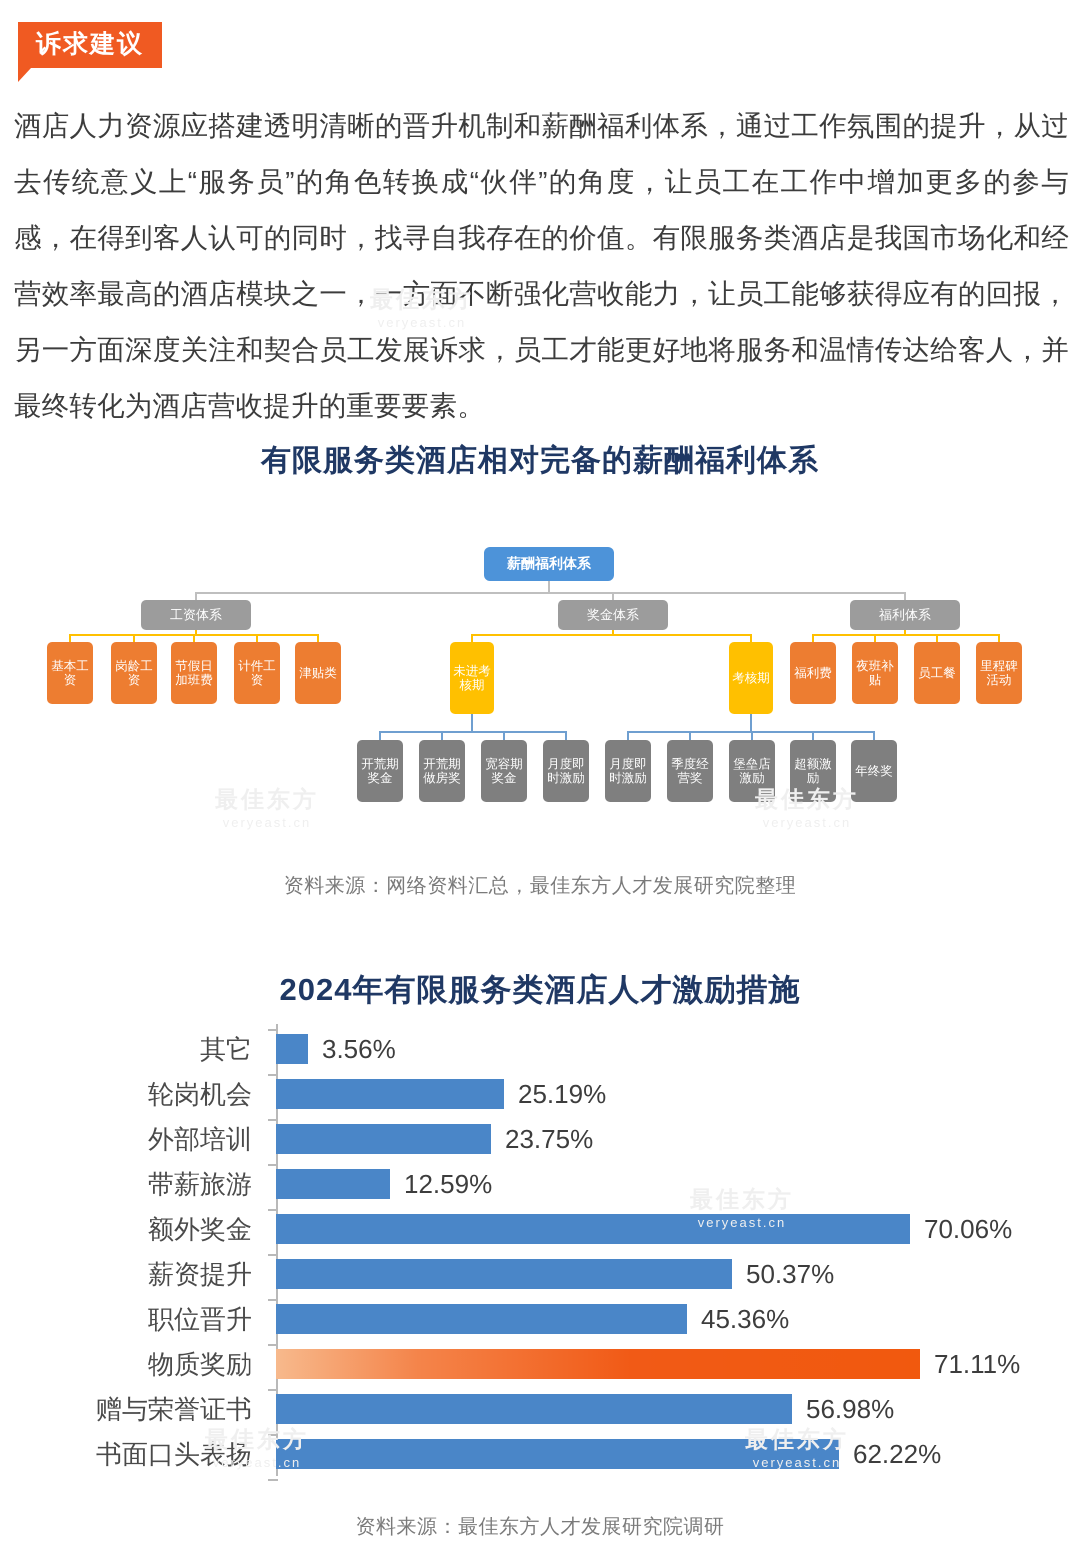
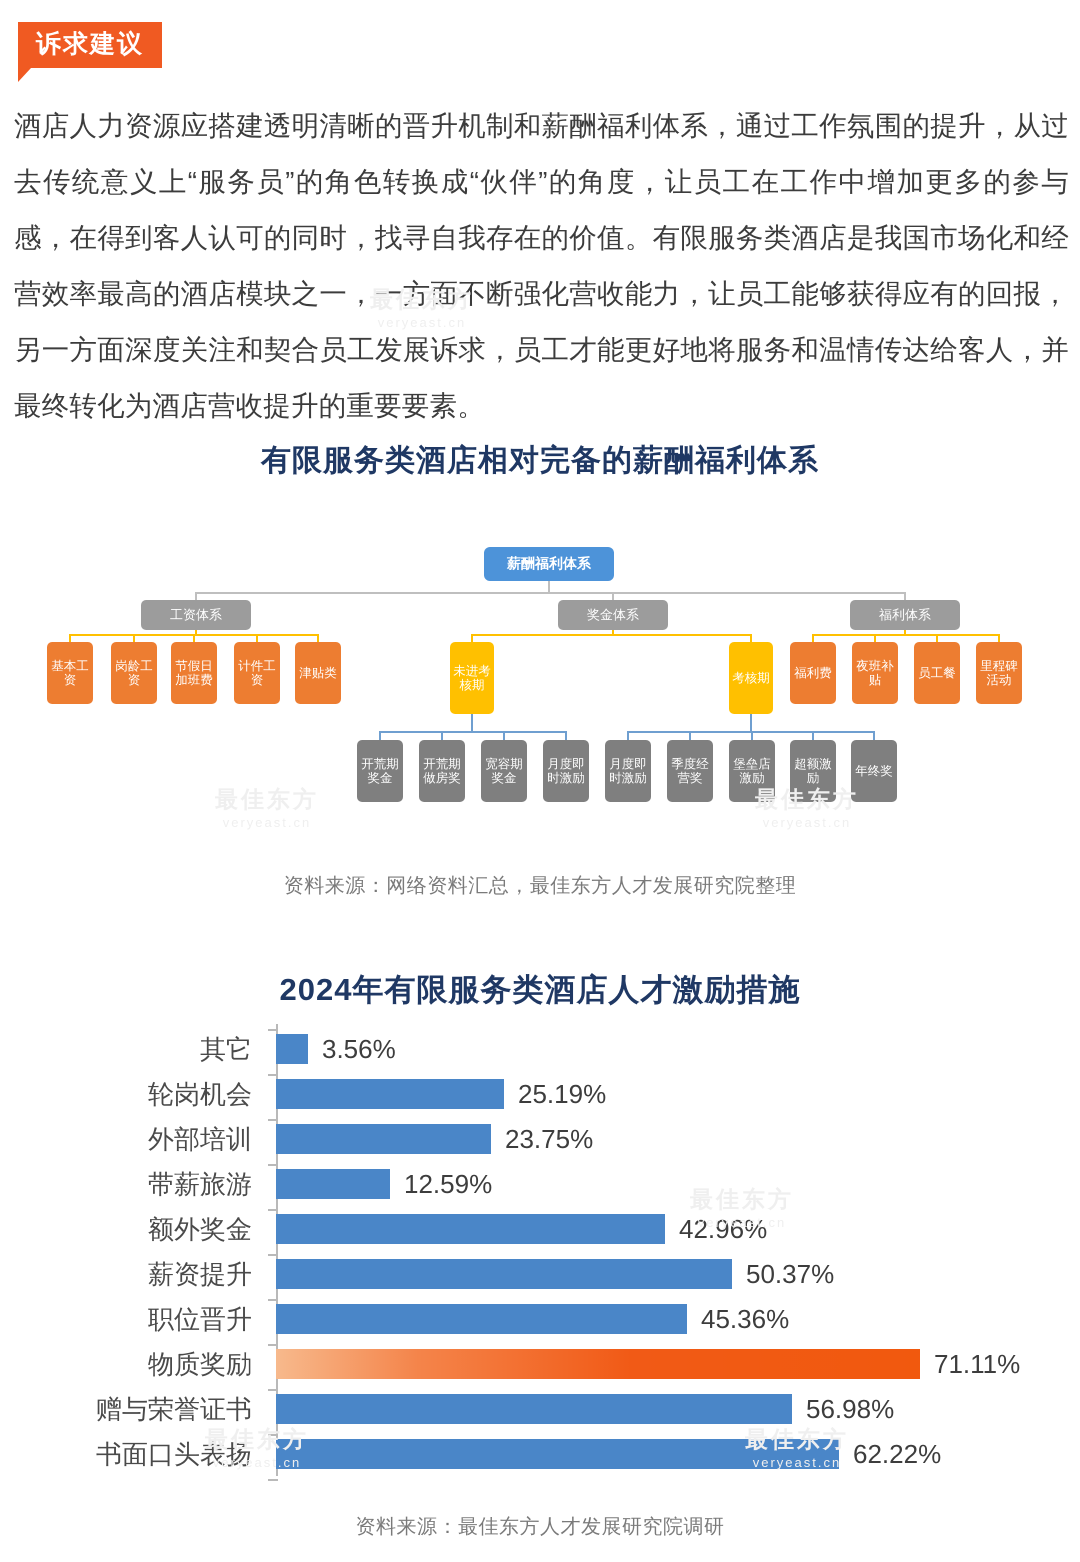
额外奖金: 70.06% -> 42.96%
